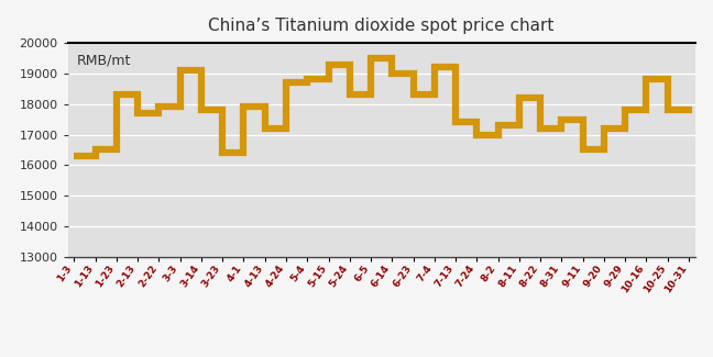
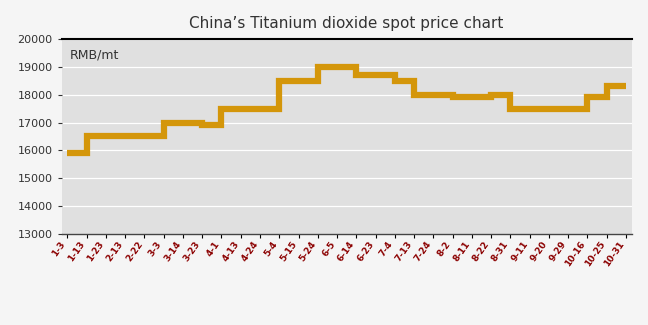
1-3: 16300 -> 15900
1-23: 18300 -> 16500
2-13: 17700 -> 16500
2-22: 17900 -> 16500
3-3: 19100 -> 17000
3-14: 17800 -> 17000
3-23: 16400 -> 16900
4-1: 17900 -> 17500
4-13: 17200 -> 17500
4-24: 18700 -> 17500
5-4: 18800 -> 18500
5-15: 19300 -> 18500
5-24: 18300 -> 19000
6-5: 19500 -> 19000
6-14: 19000 -> 18700
6-23: 18300 -> 18700
7-4: 19200 -> 18500
7-13: 17400 -> 18000
7-24: 17000 -> 18000
8-2: 17300 -> 17900
8-11: 18200 -> 17900
8-22: 17200 -> 18000
9-11: 16500 -> 17500
9-20: 17200 -> 17500
9-29: 17800 -> 17500
10-16: 18800 -> 17900
10-25: 17800 -> 18300
10-31: 17900 -> 18300
